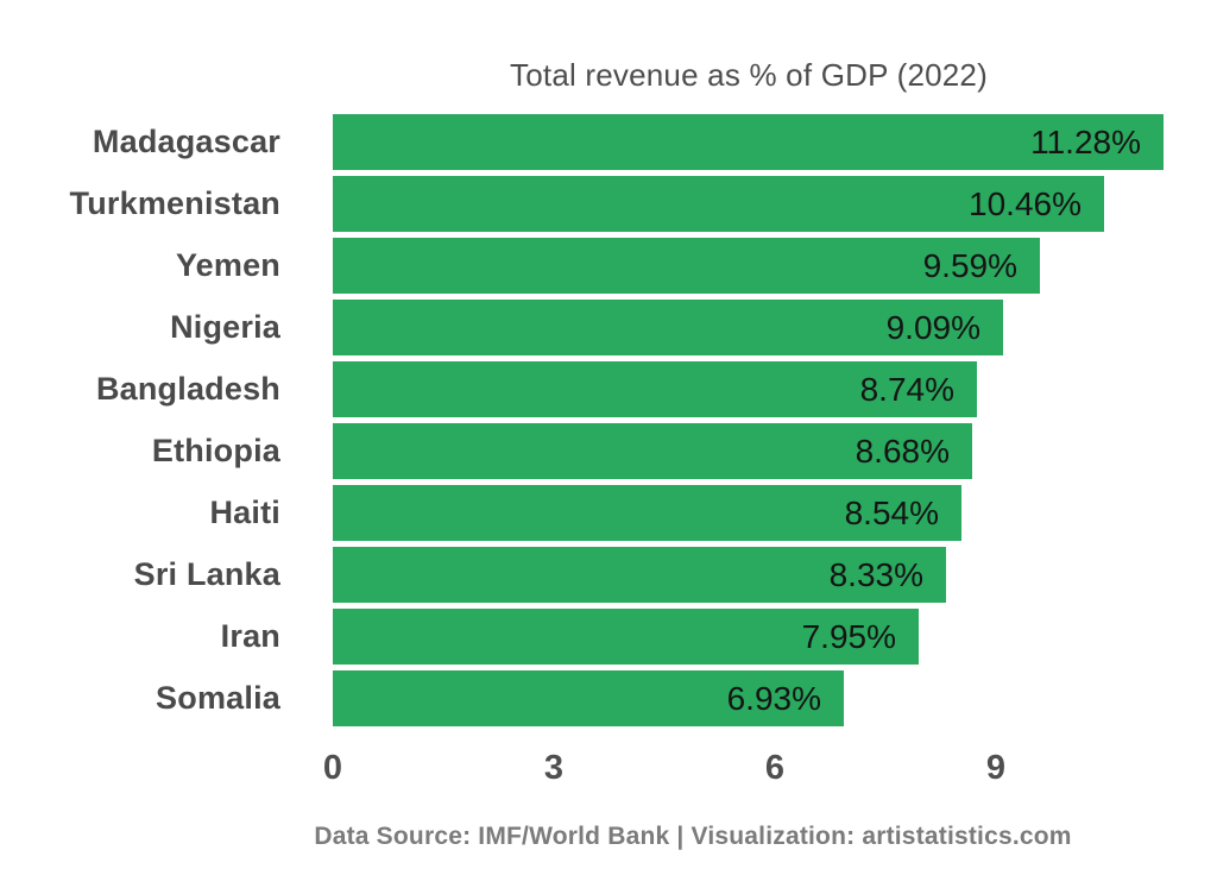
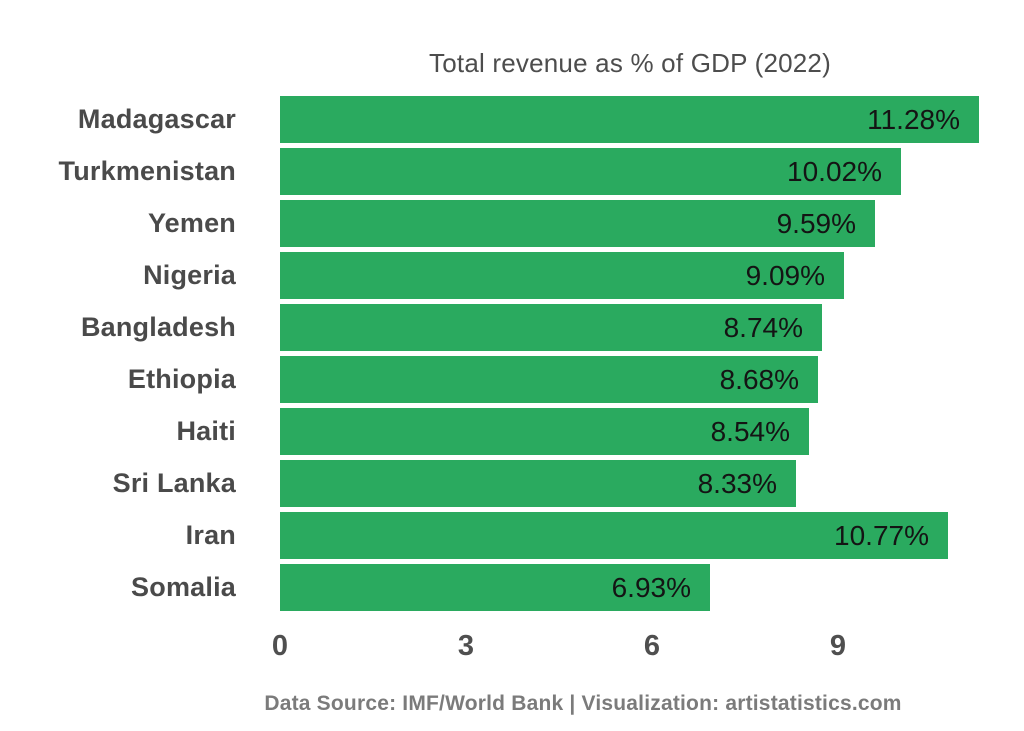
Turkmenistan: 10.46% -> 10.02%
Iran: 7.95% -> 10.77%
